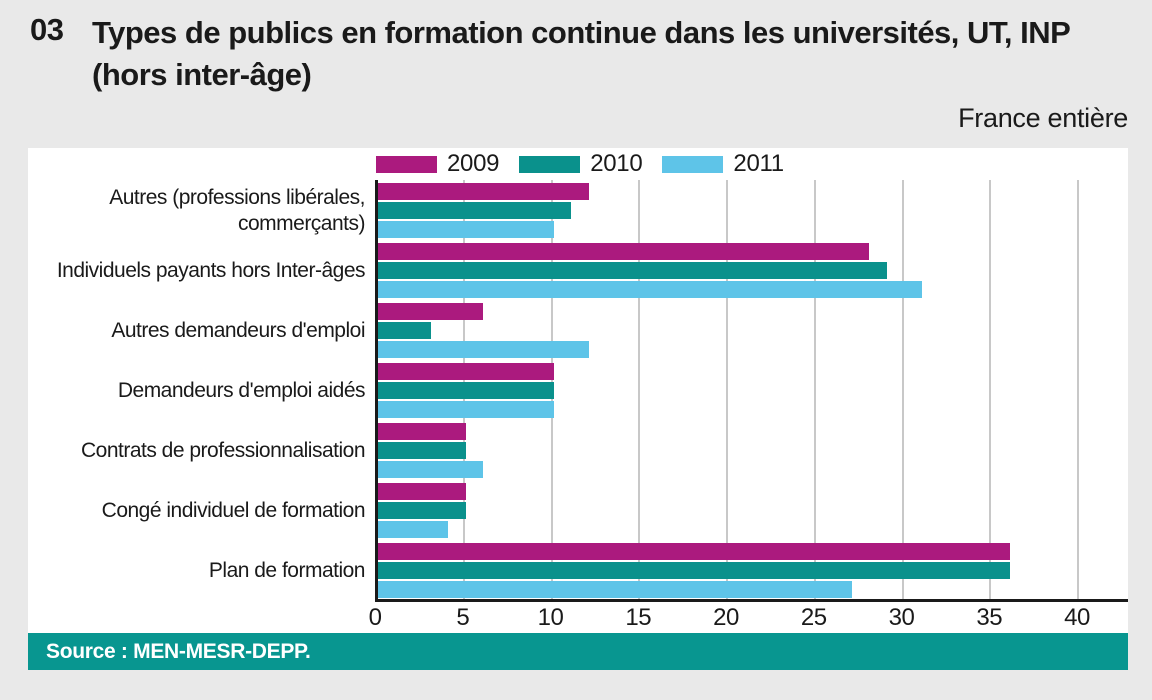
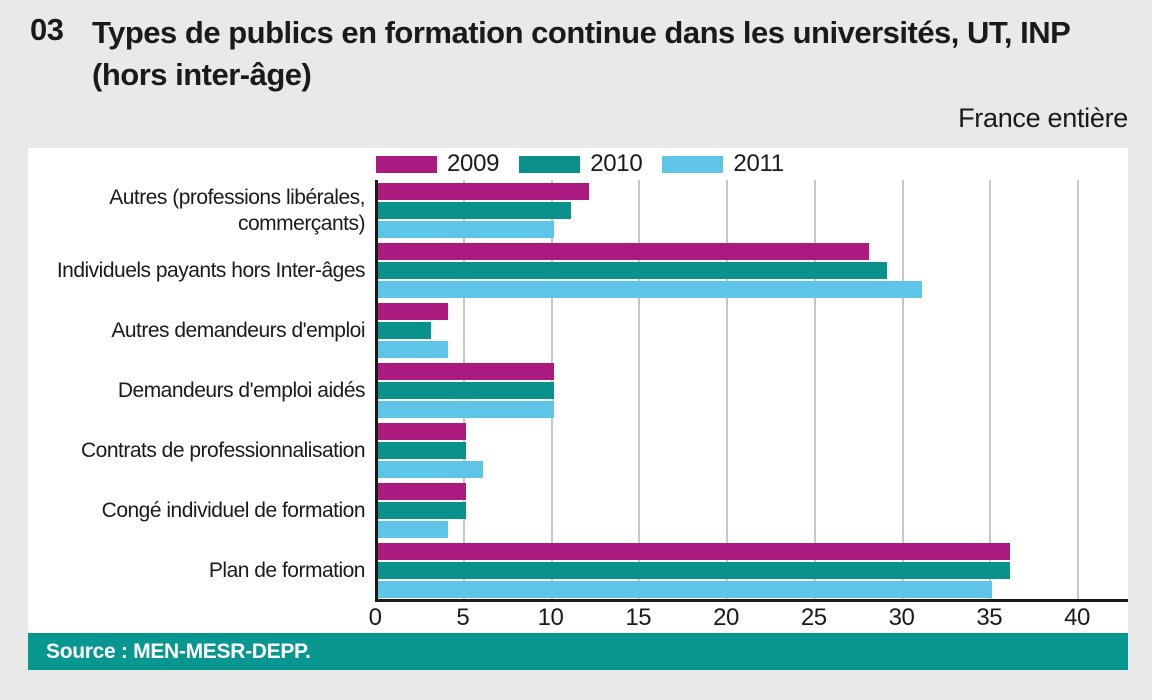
2009/Autres demandeurs d'emploi: 6 -> 4
2011/Autres demandeurs d'emploi: 12 -> 4
2011/Plan de formation: 27 -> 35
